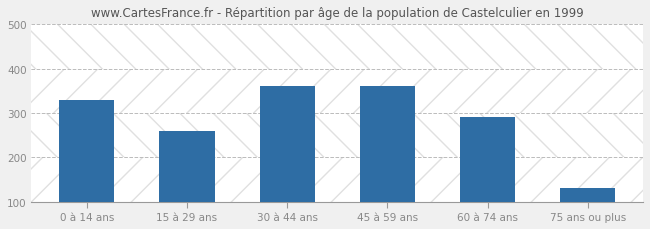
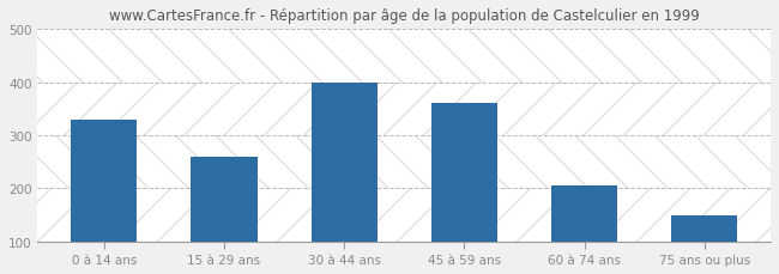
30 à 44 ans: 360 -> 400
60 à 74 ans: 290 -> 205
75 ans ou plus: 130 -> 148
